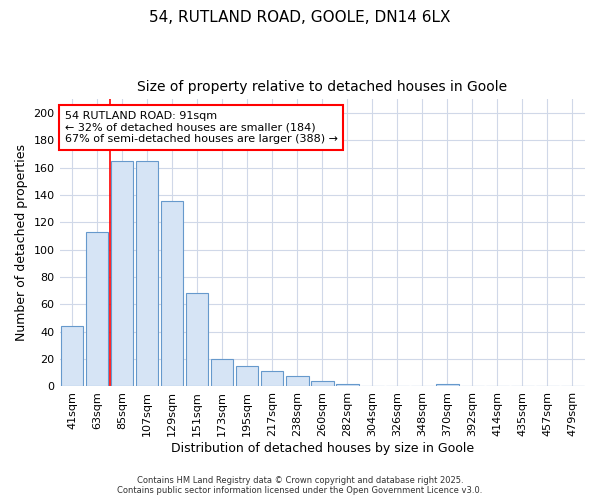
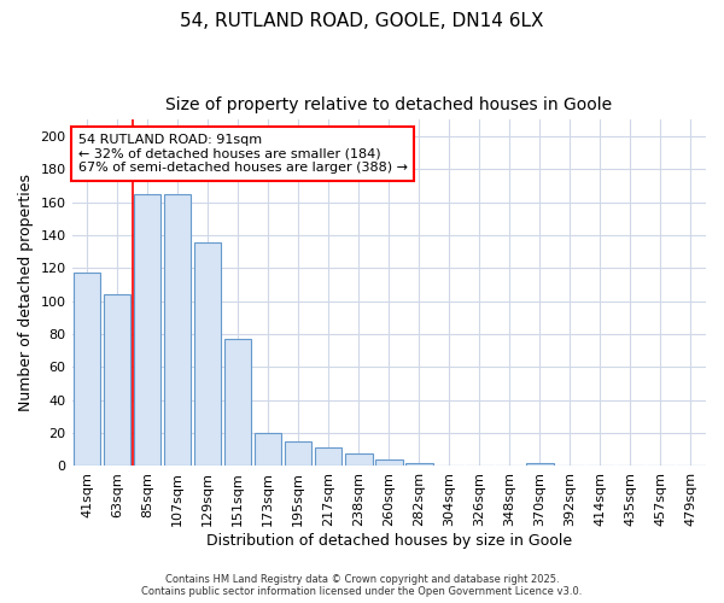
41sqm: 44 -> 117
63sqm: 113 -> 104
151sqm: 68 -> 77
